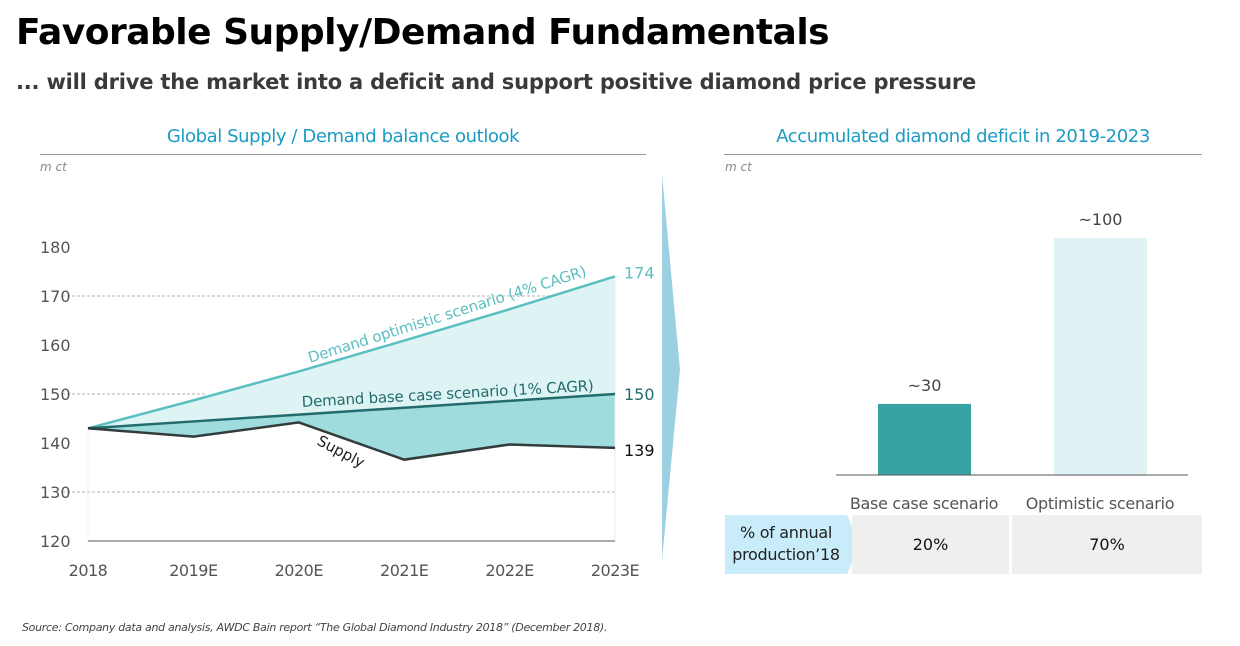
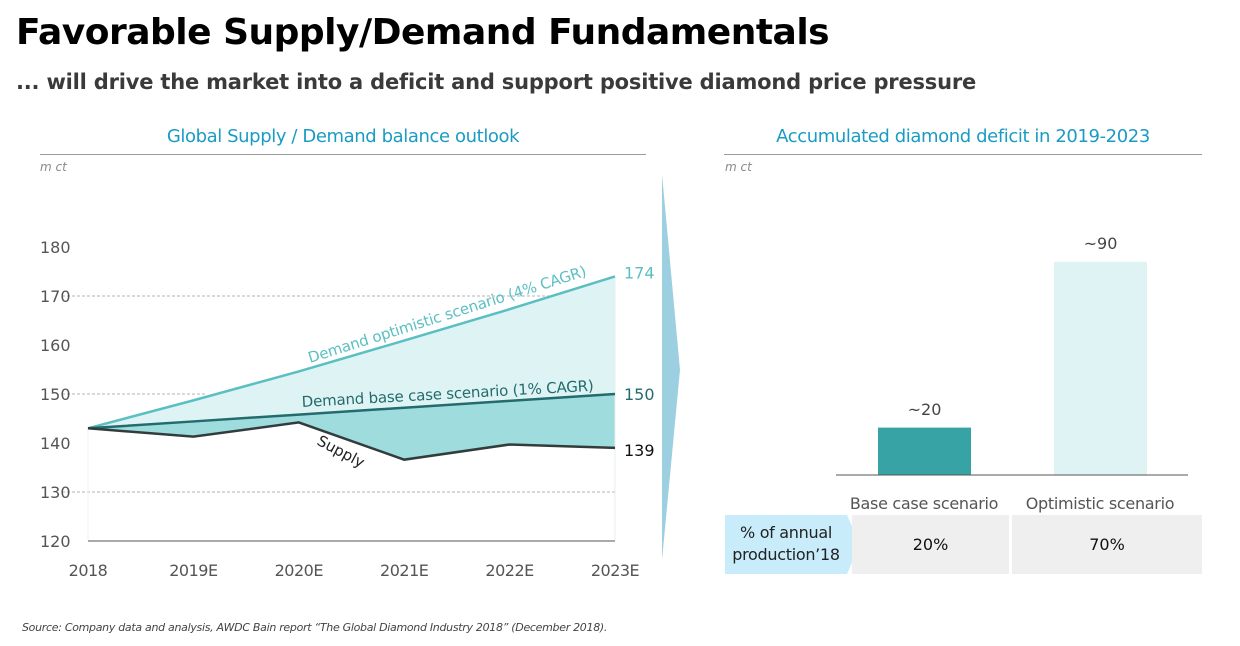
Accumulated diamond deficit in 2019-2023/Base case scenario: 30 -> 20
Accumulated diamond deficit in 2019-2023/Optimistic scenario: 100 -> 90
